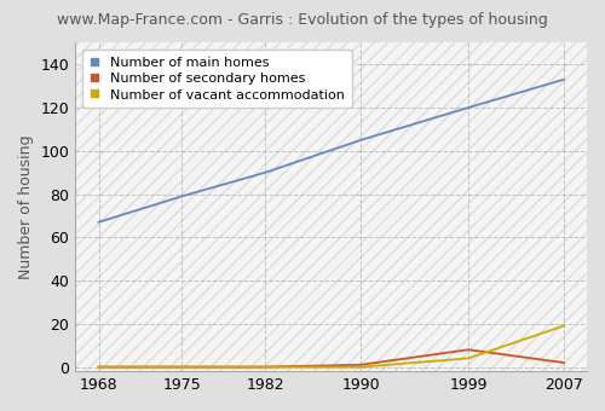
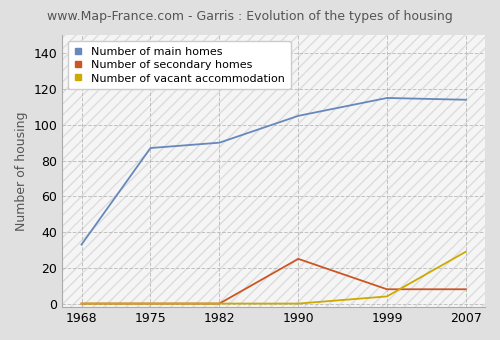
Number of main homes/1968: 67 -> 33
Number of main homes/1975: 79 -> 87
Number of secondary homes/1990: 1 -> 25
Number of main homes/1999: 120 -> 115
Number of main homes/2007: 133 -> 114
Number of secondary homes/2007: 2 -> 8
Number of vacant accommodation/2007: 19 -> 29
